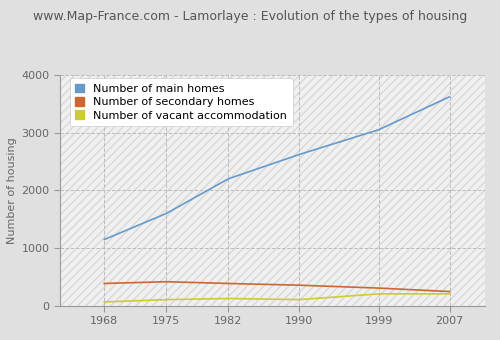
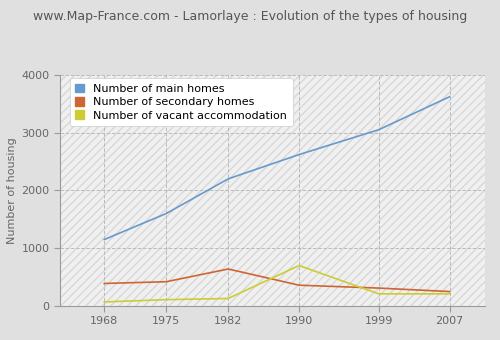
Number of secondary homes/1982: 390 -> 640
Number of vacant accommodation/1990: 110 -> 700
